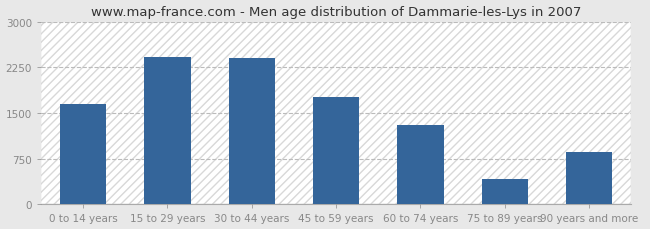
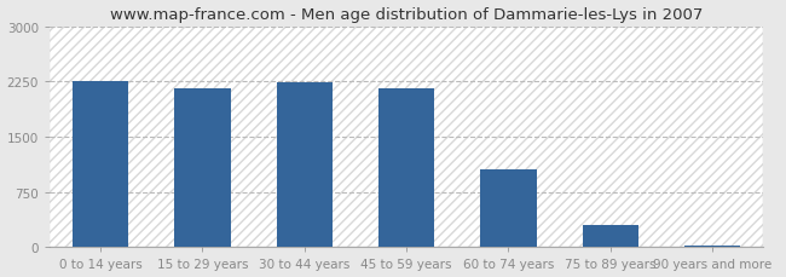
0 to 14 years: 1640 -> 2250
15 to 29 years: 2420 -> 2150
30 to 44 years: 2400 -> 2230
45 to 59 years: 1760 -> 2150
60 to 74 years: 1300 -> 1050
75 to 89 years: 420 -> 310
90 years and more: 860 -> 20
